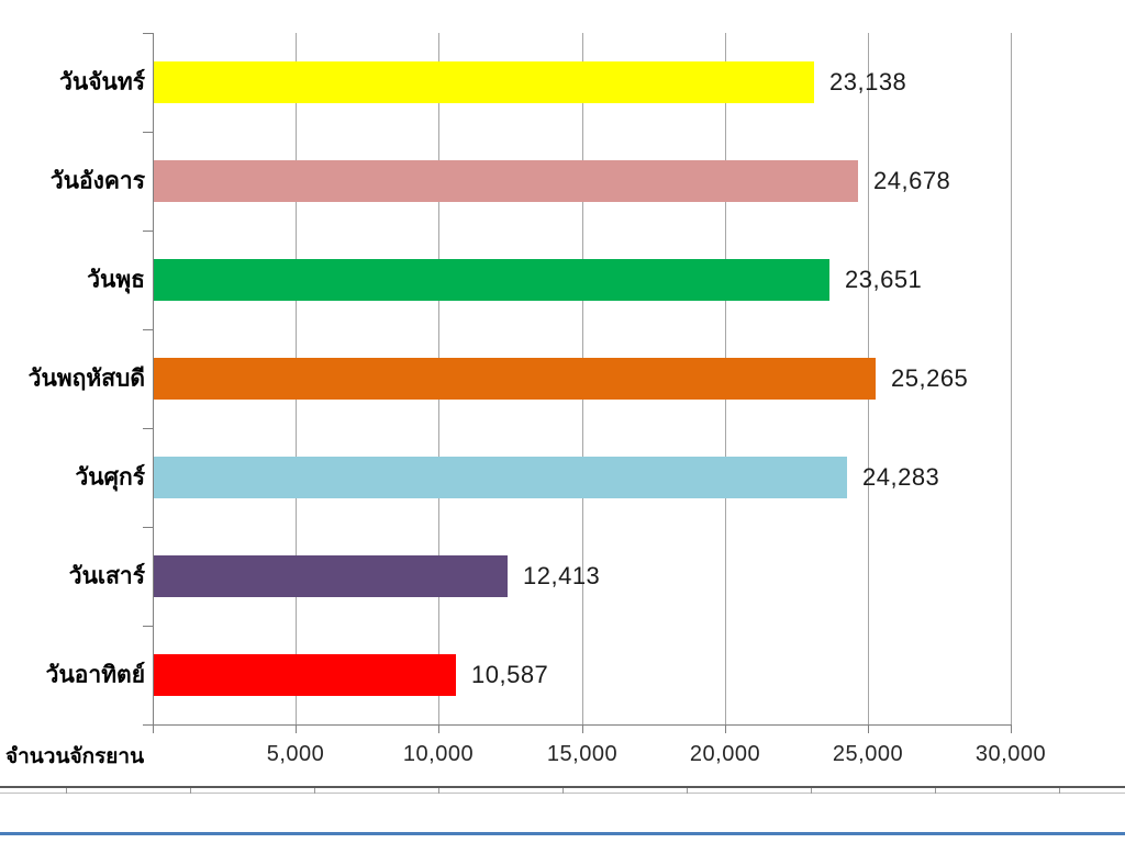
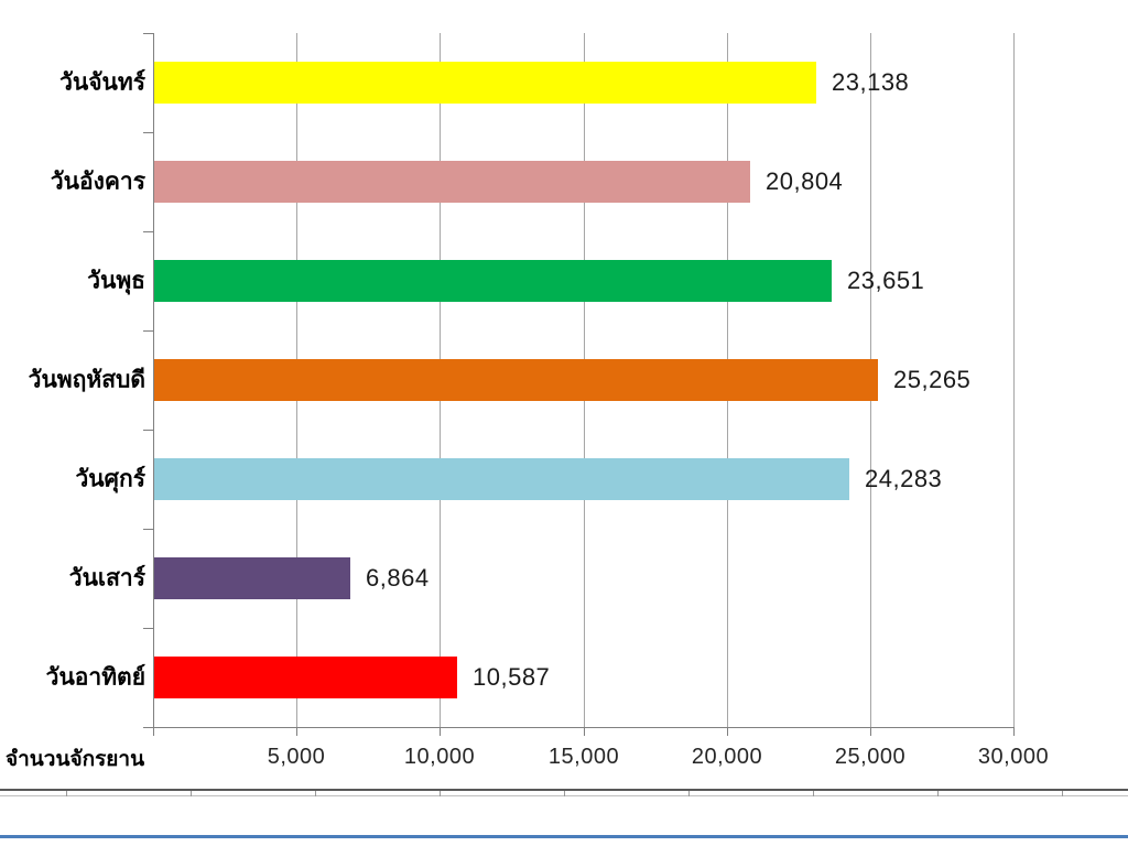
วันอังคาร: 24,678 -> 20,804
วันเสาร์: 12,413 -> 6,864
